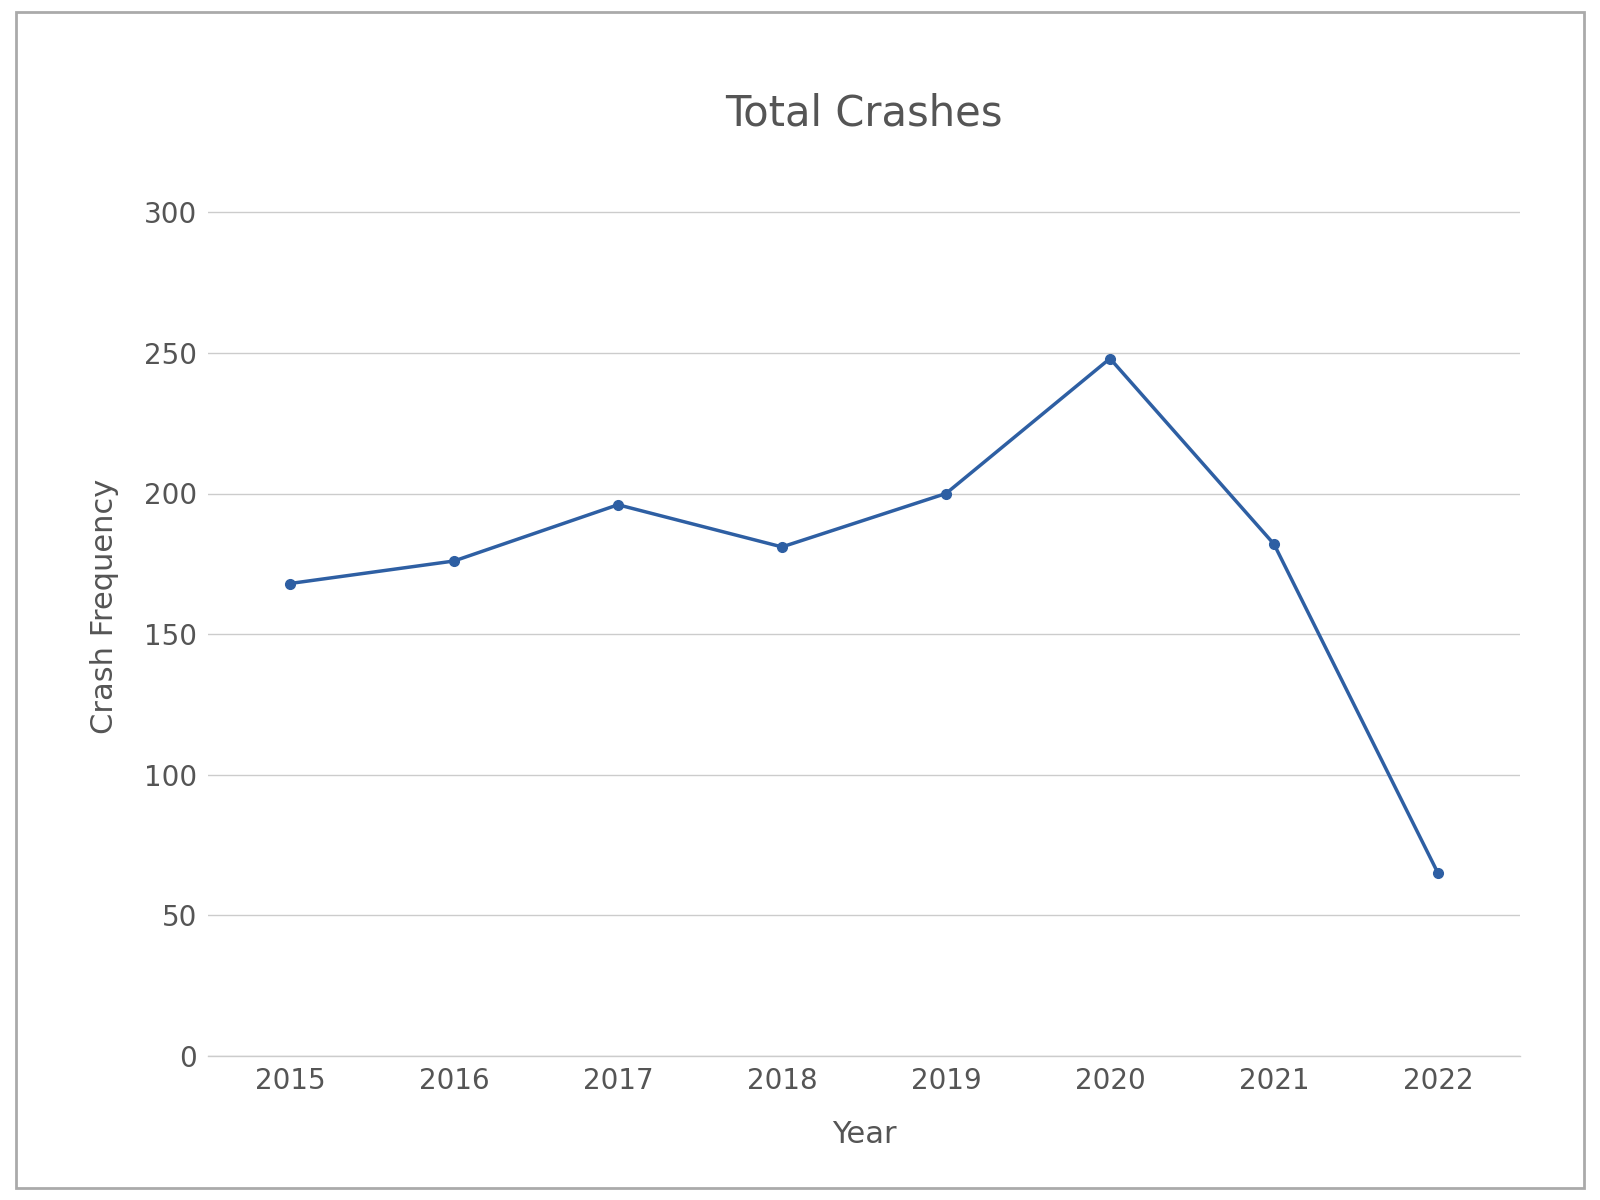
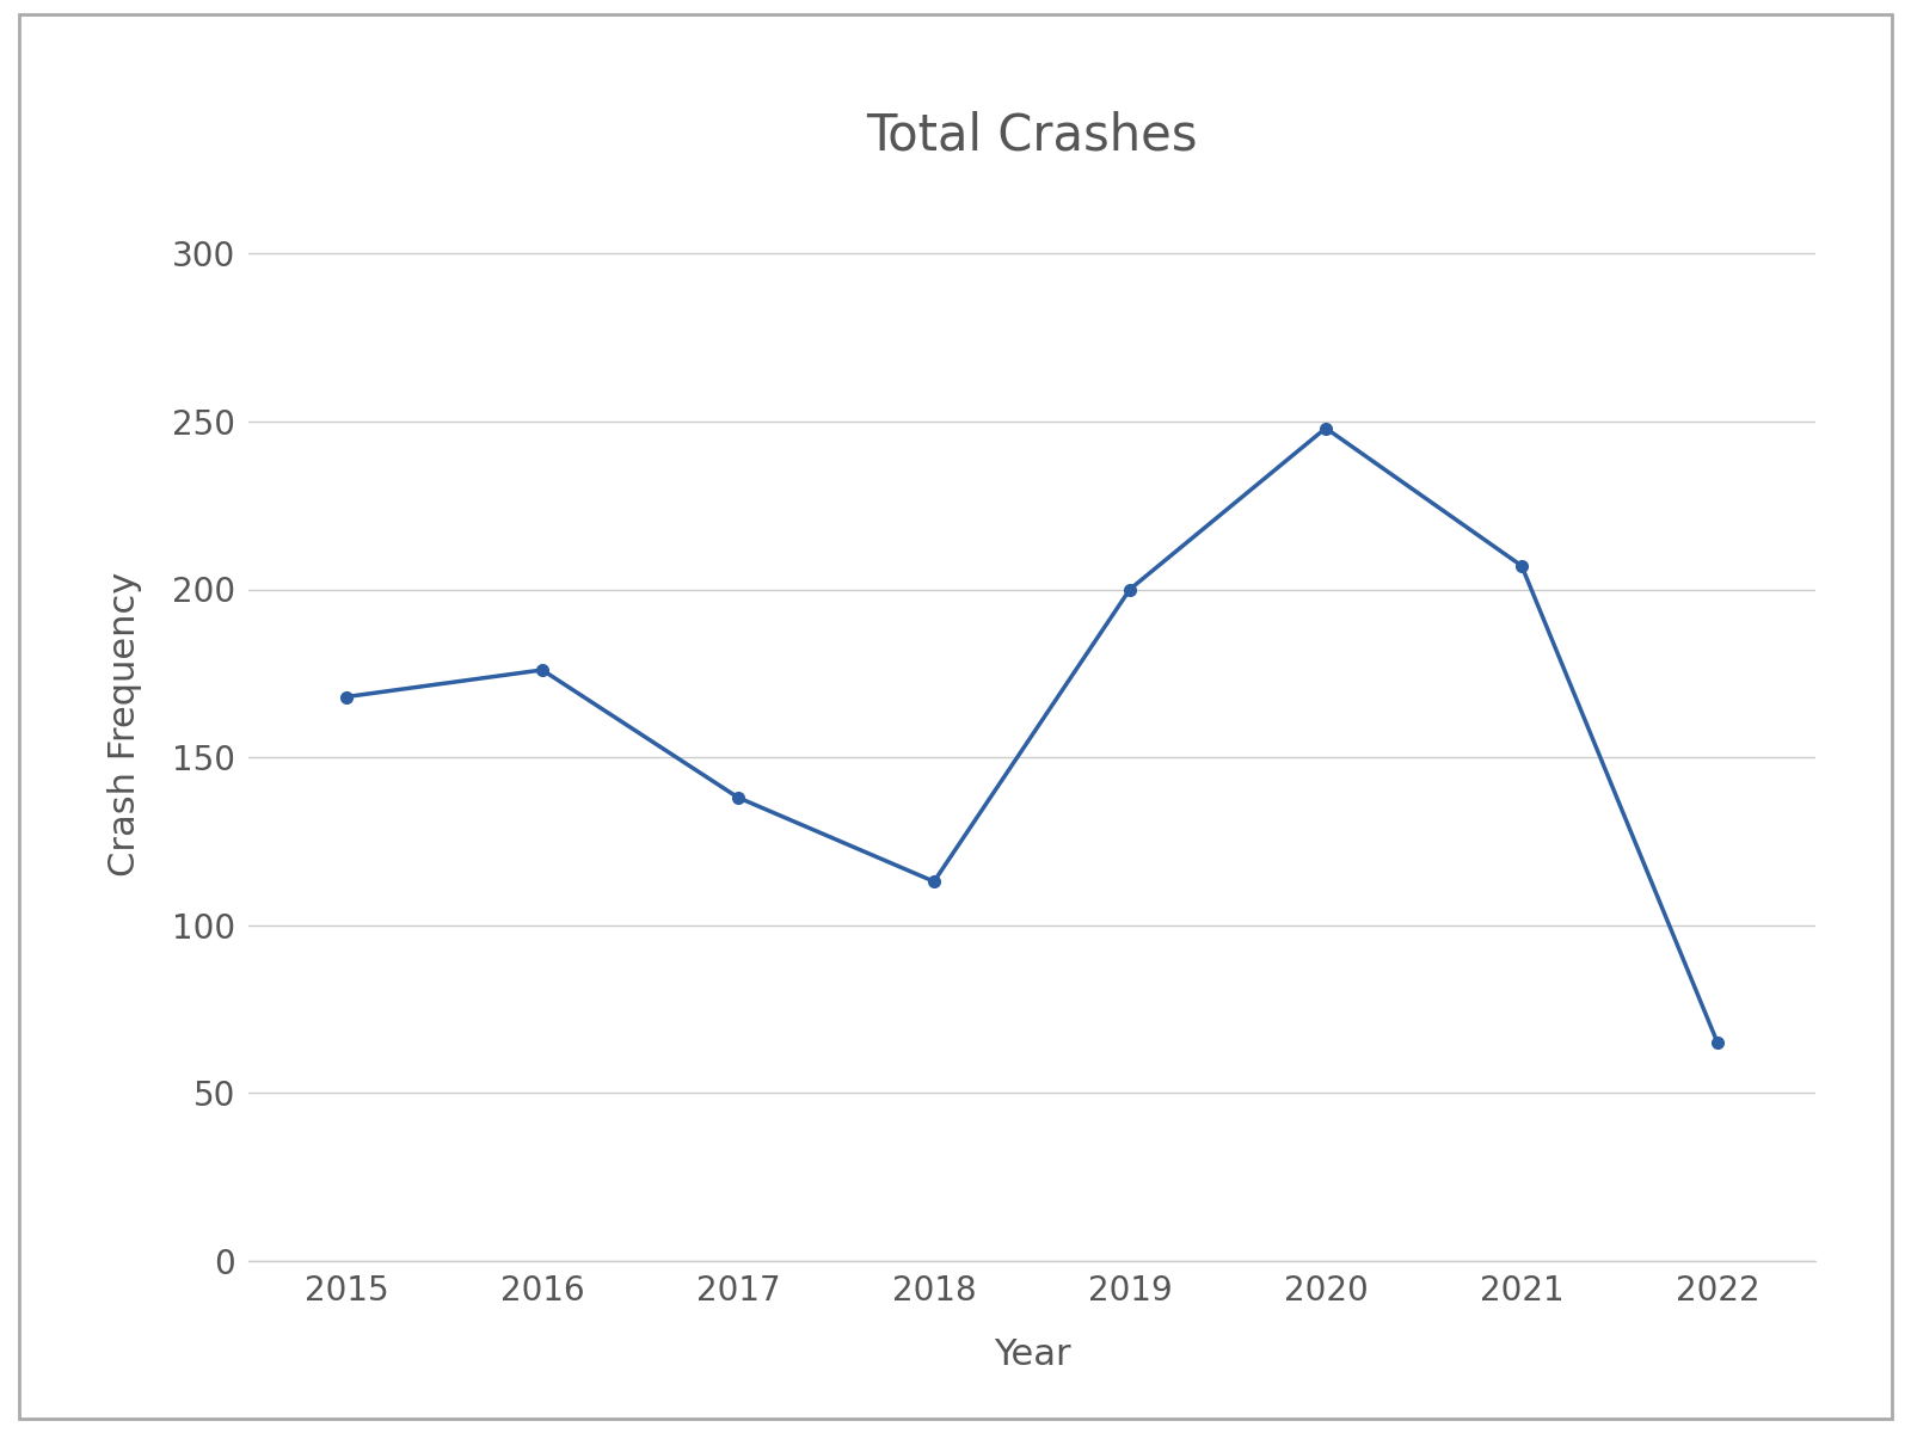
2017: 196 -> 138
2018: 181 -> 113
2021: 182 -> 207
